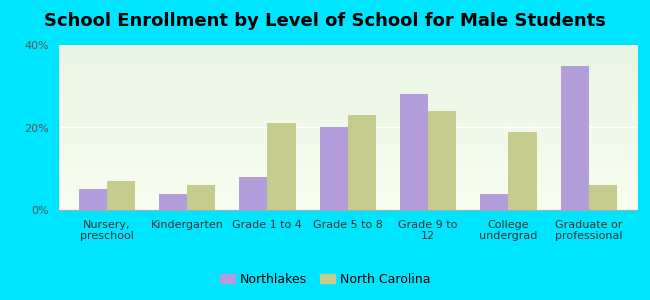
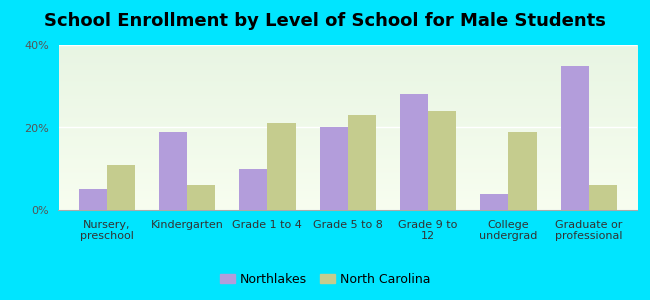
North Carolina/Nursery, preschool: 7% -> 11%
Northlakes/Kindergarten: 4% -> 19%
Northlakes/Grade 1 to 4: 8% -> 10%
